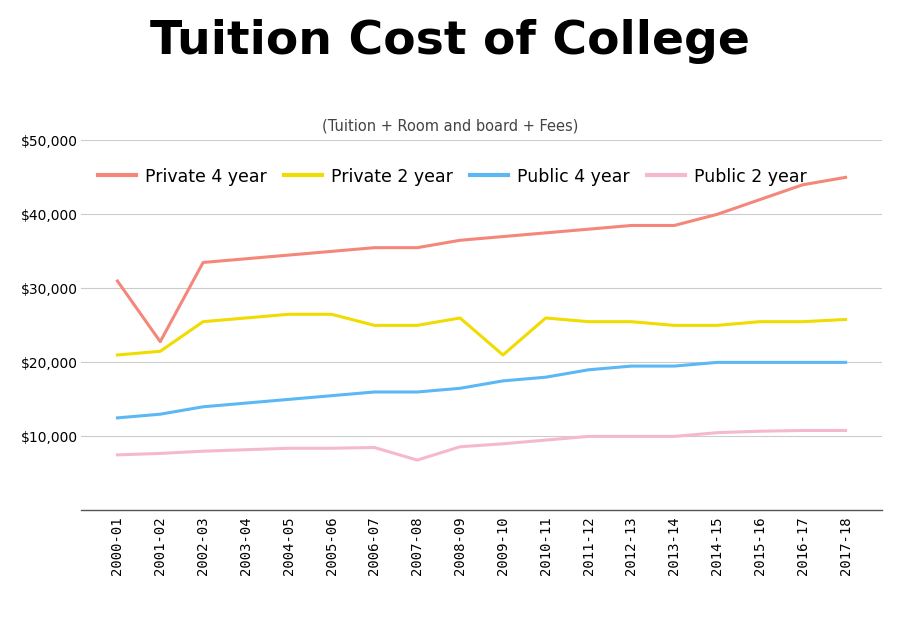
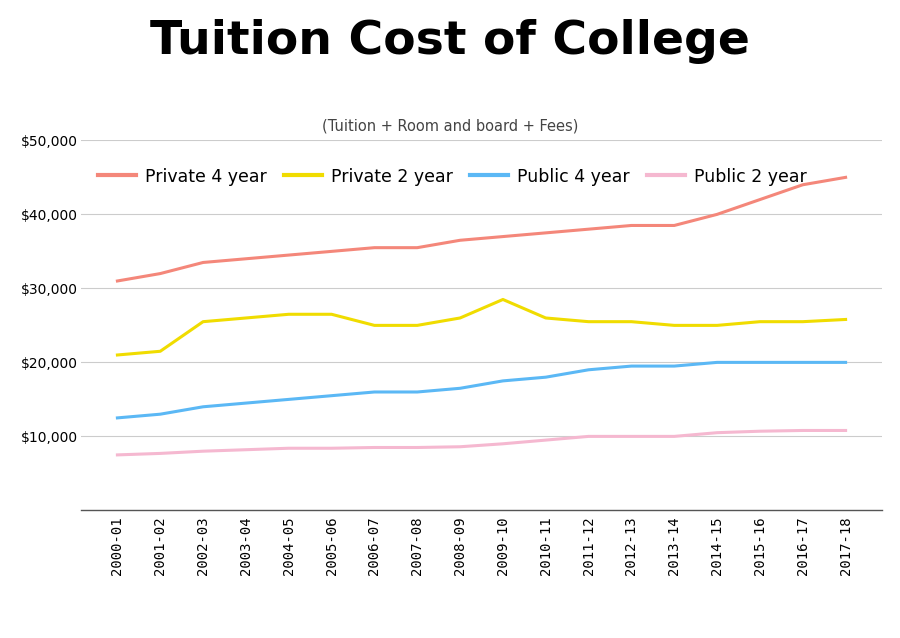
Private 4 year/2001-02: $22,800 -> $32,000
Public 2 year/2007-08: $6,800 -> $8,500
Private 2 year/2009-10: $21,000 -> $28,500
